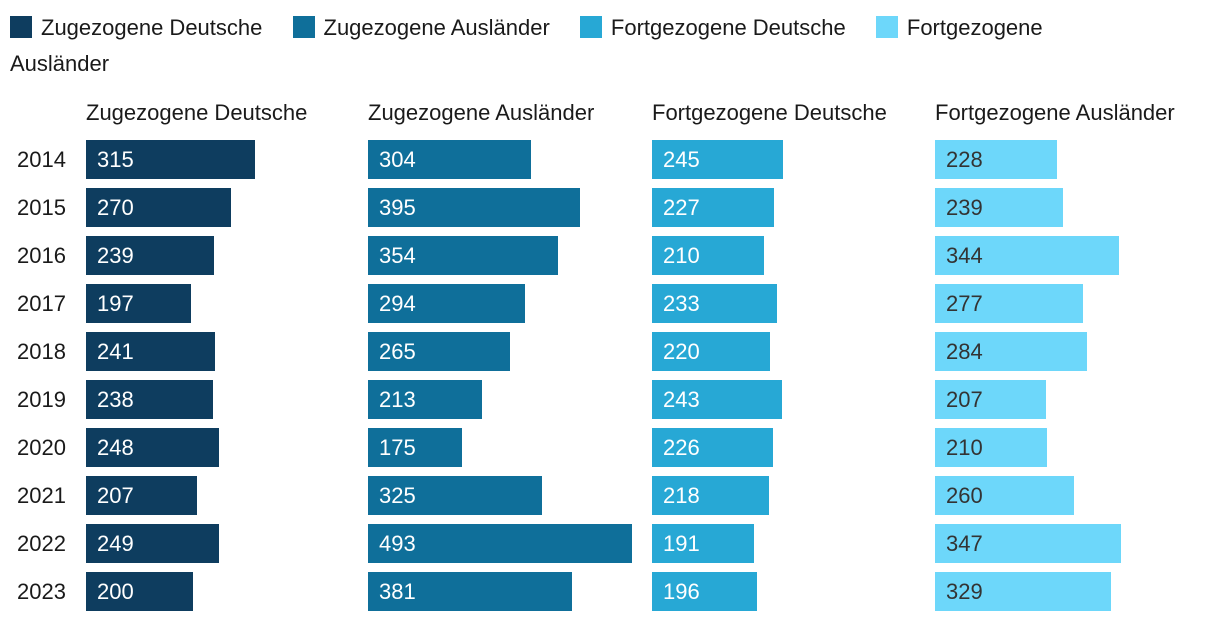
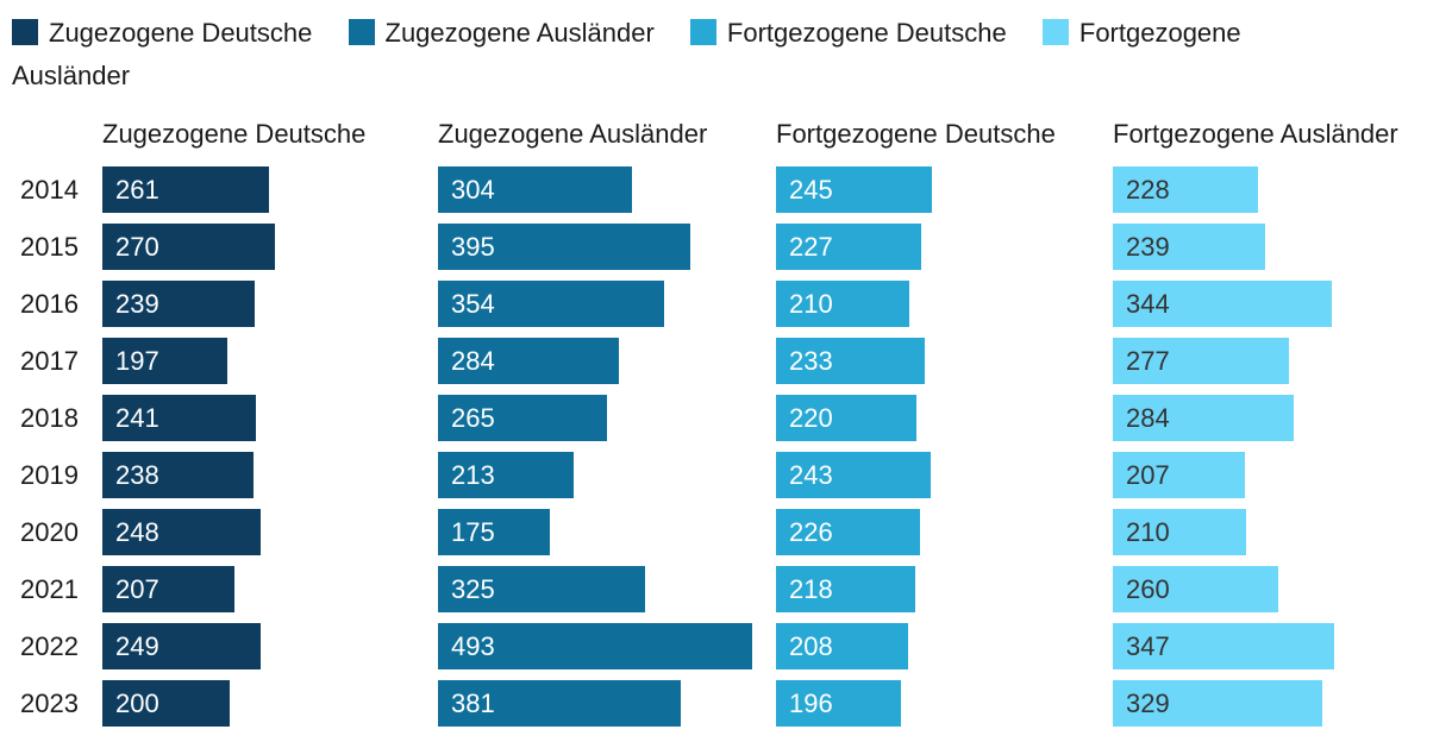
Zugezogene Deutsche/2014: 315 -> 261
Zugezogene Ausländer/2017: 294 -> 284
Fortgezogene Deutsche/2022: 191 -> 208
